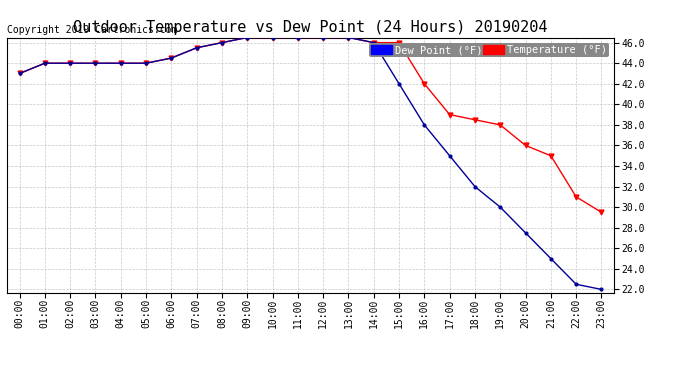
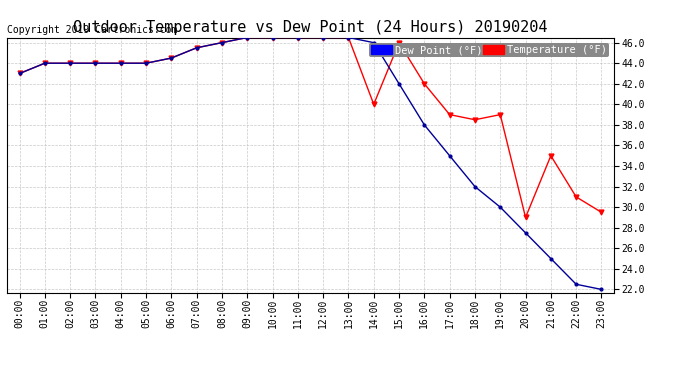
Temperature (°F)/14:00: 46.0 -> 40.0
Temperature (°F)/19:00: 38.0 -> 39.0
Temperature (°F)/20:00: 36.0 -> 29.0
